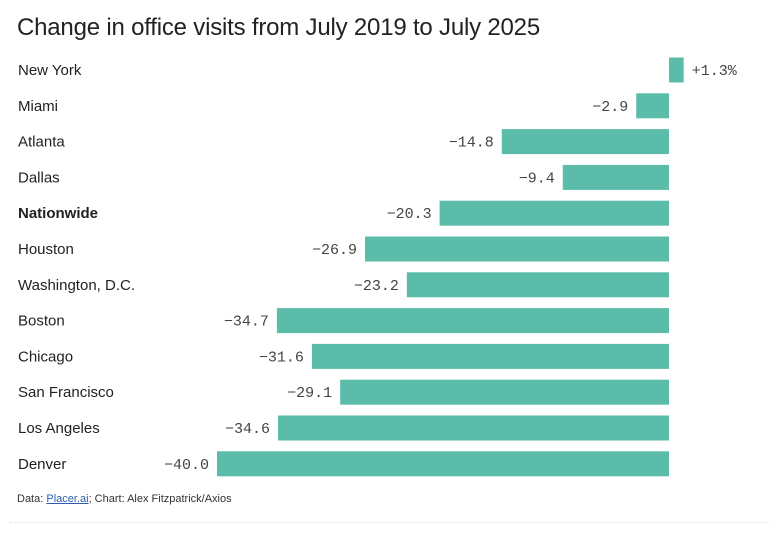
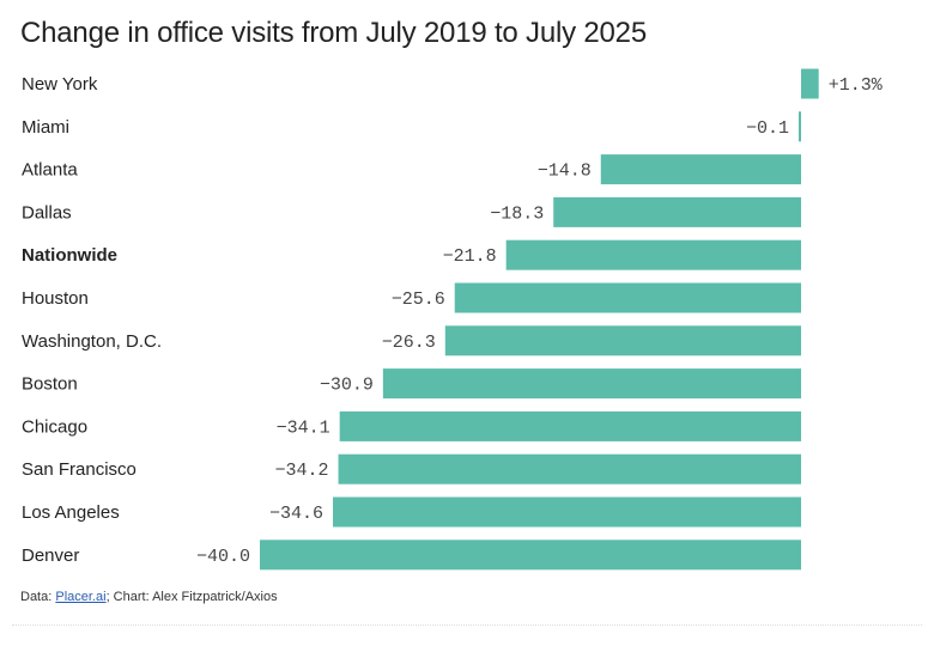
Miami: −2.9 -> −0.1
Dallas: −9.4 -> −18.3
Nationwide: −20.3 -> −21.8
Houston: −26.9 -> −25.6
Washington, D.C.: −23.2 -> −26.3
Boston: −34.7 -> −30.9
Chicago: −31.6 -> −34.1
San Francisco: −29.1 -> −34.2
